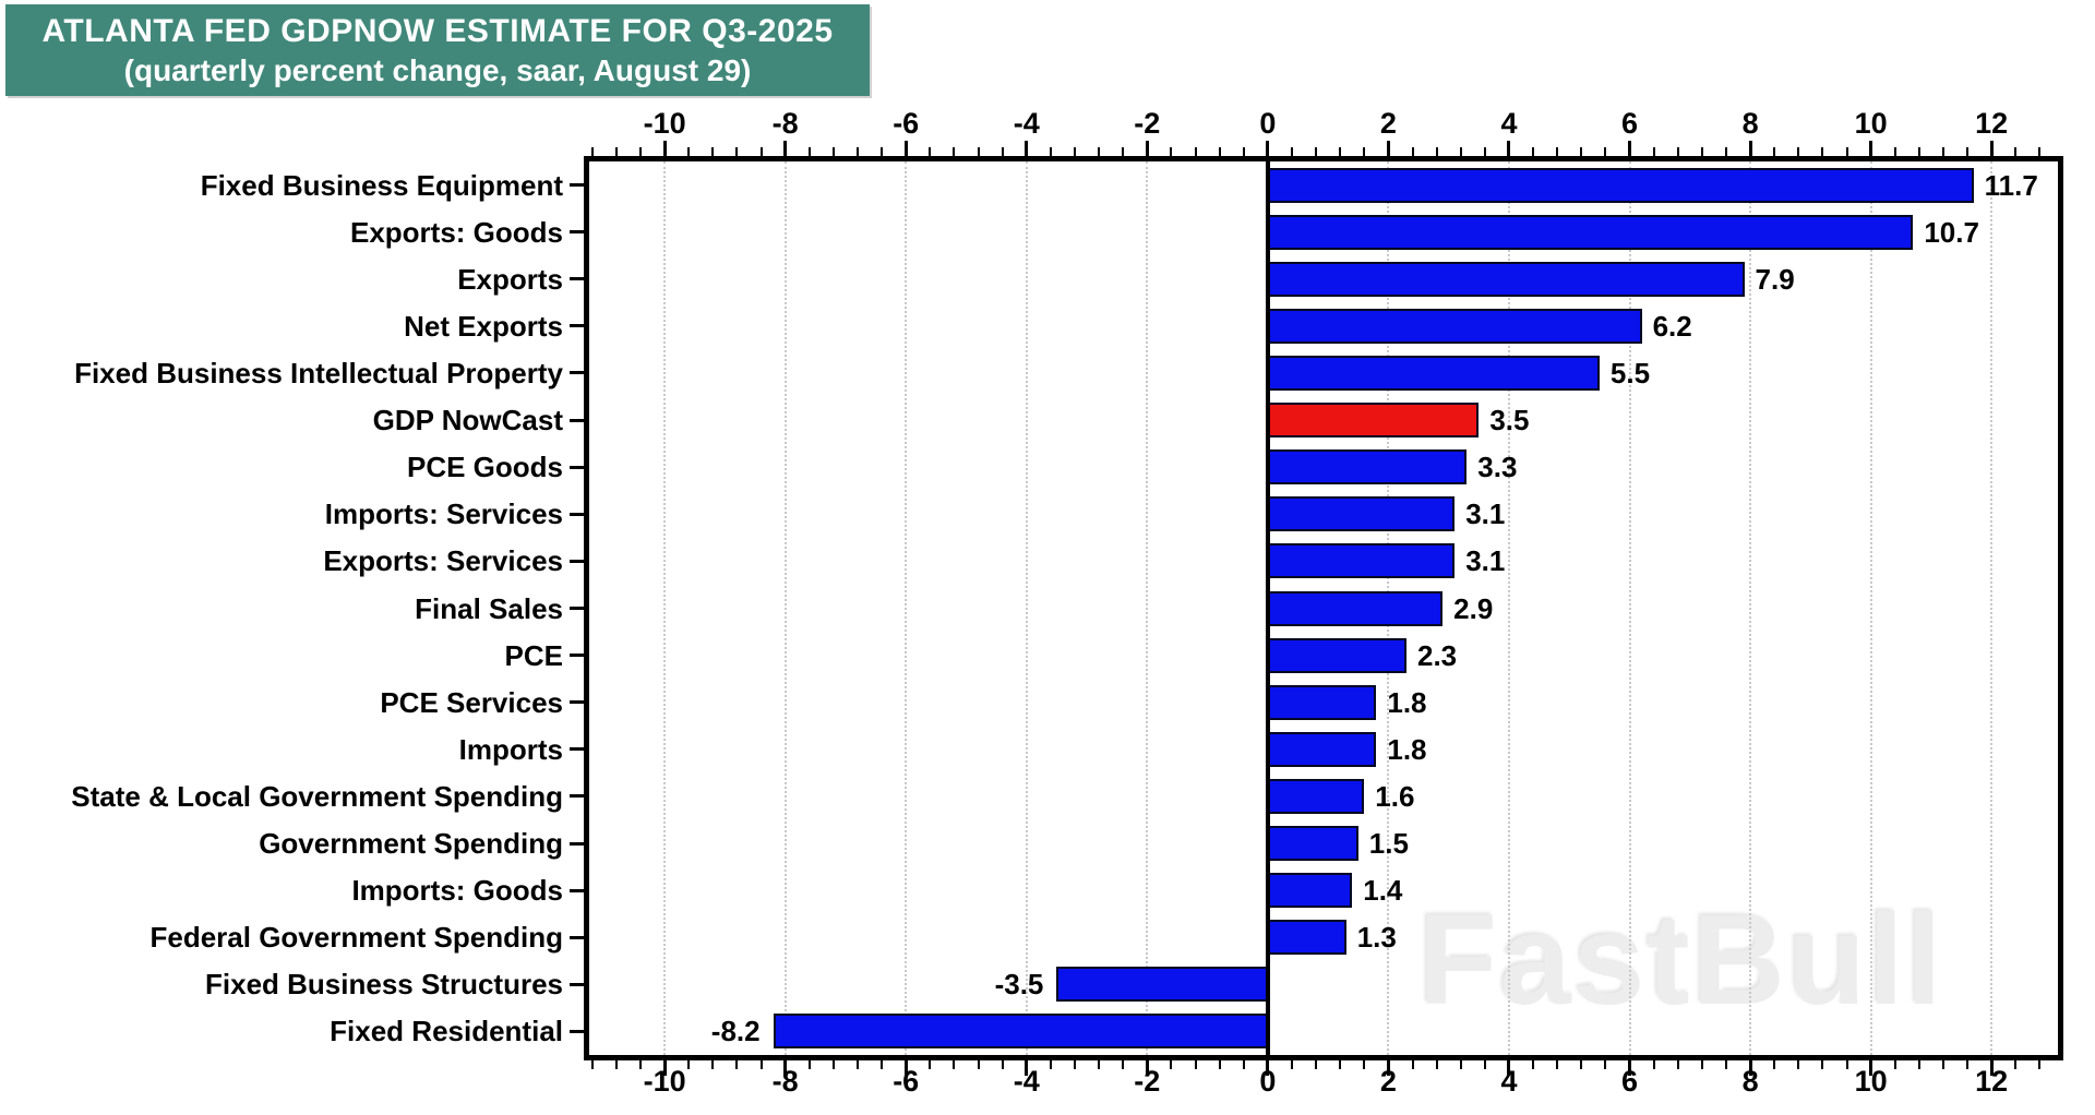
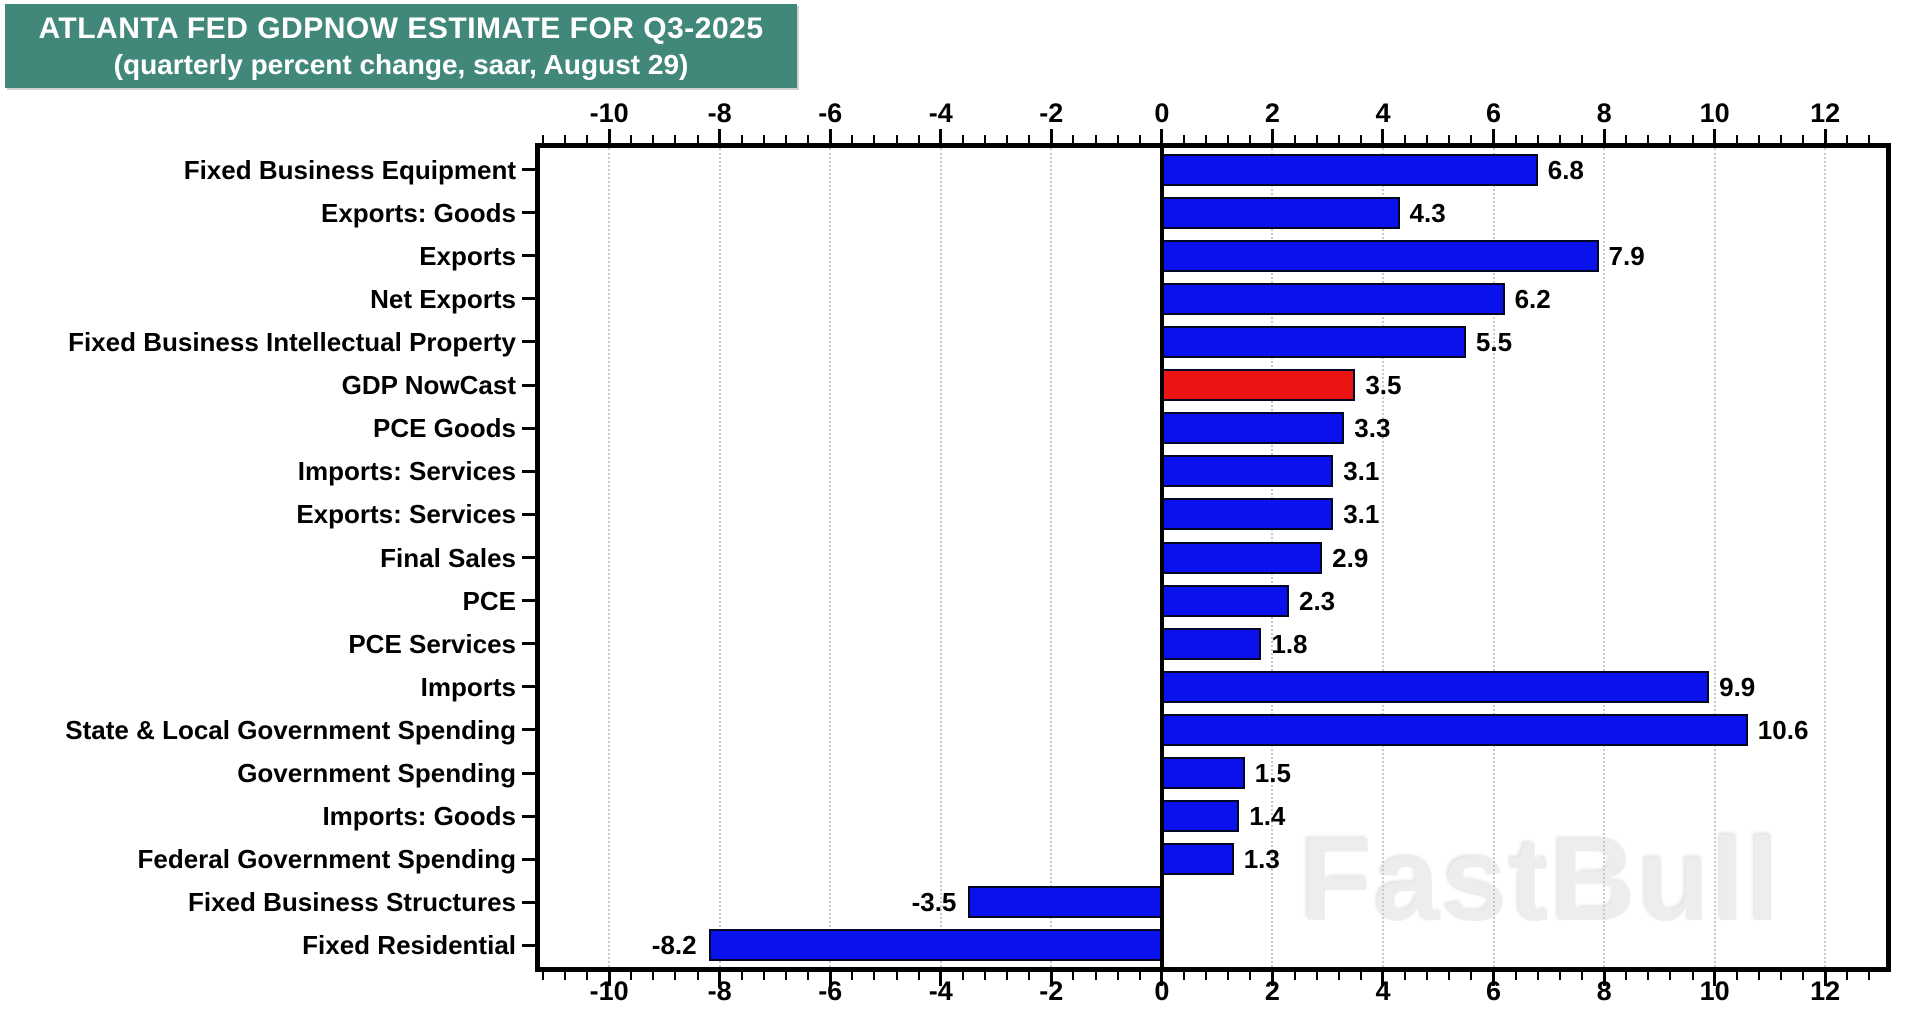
Fixed Business Equipment: 11.7 -> 6.8
Exports: Goods: 10.7 -> 4.3
Imports: 1.8 -> 9.9
State & Local Government Spending: 1.6 -> 10.6
